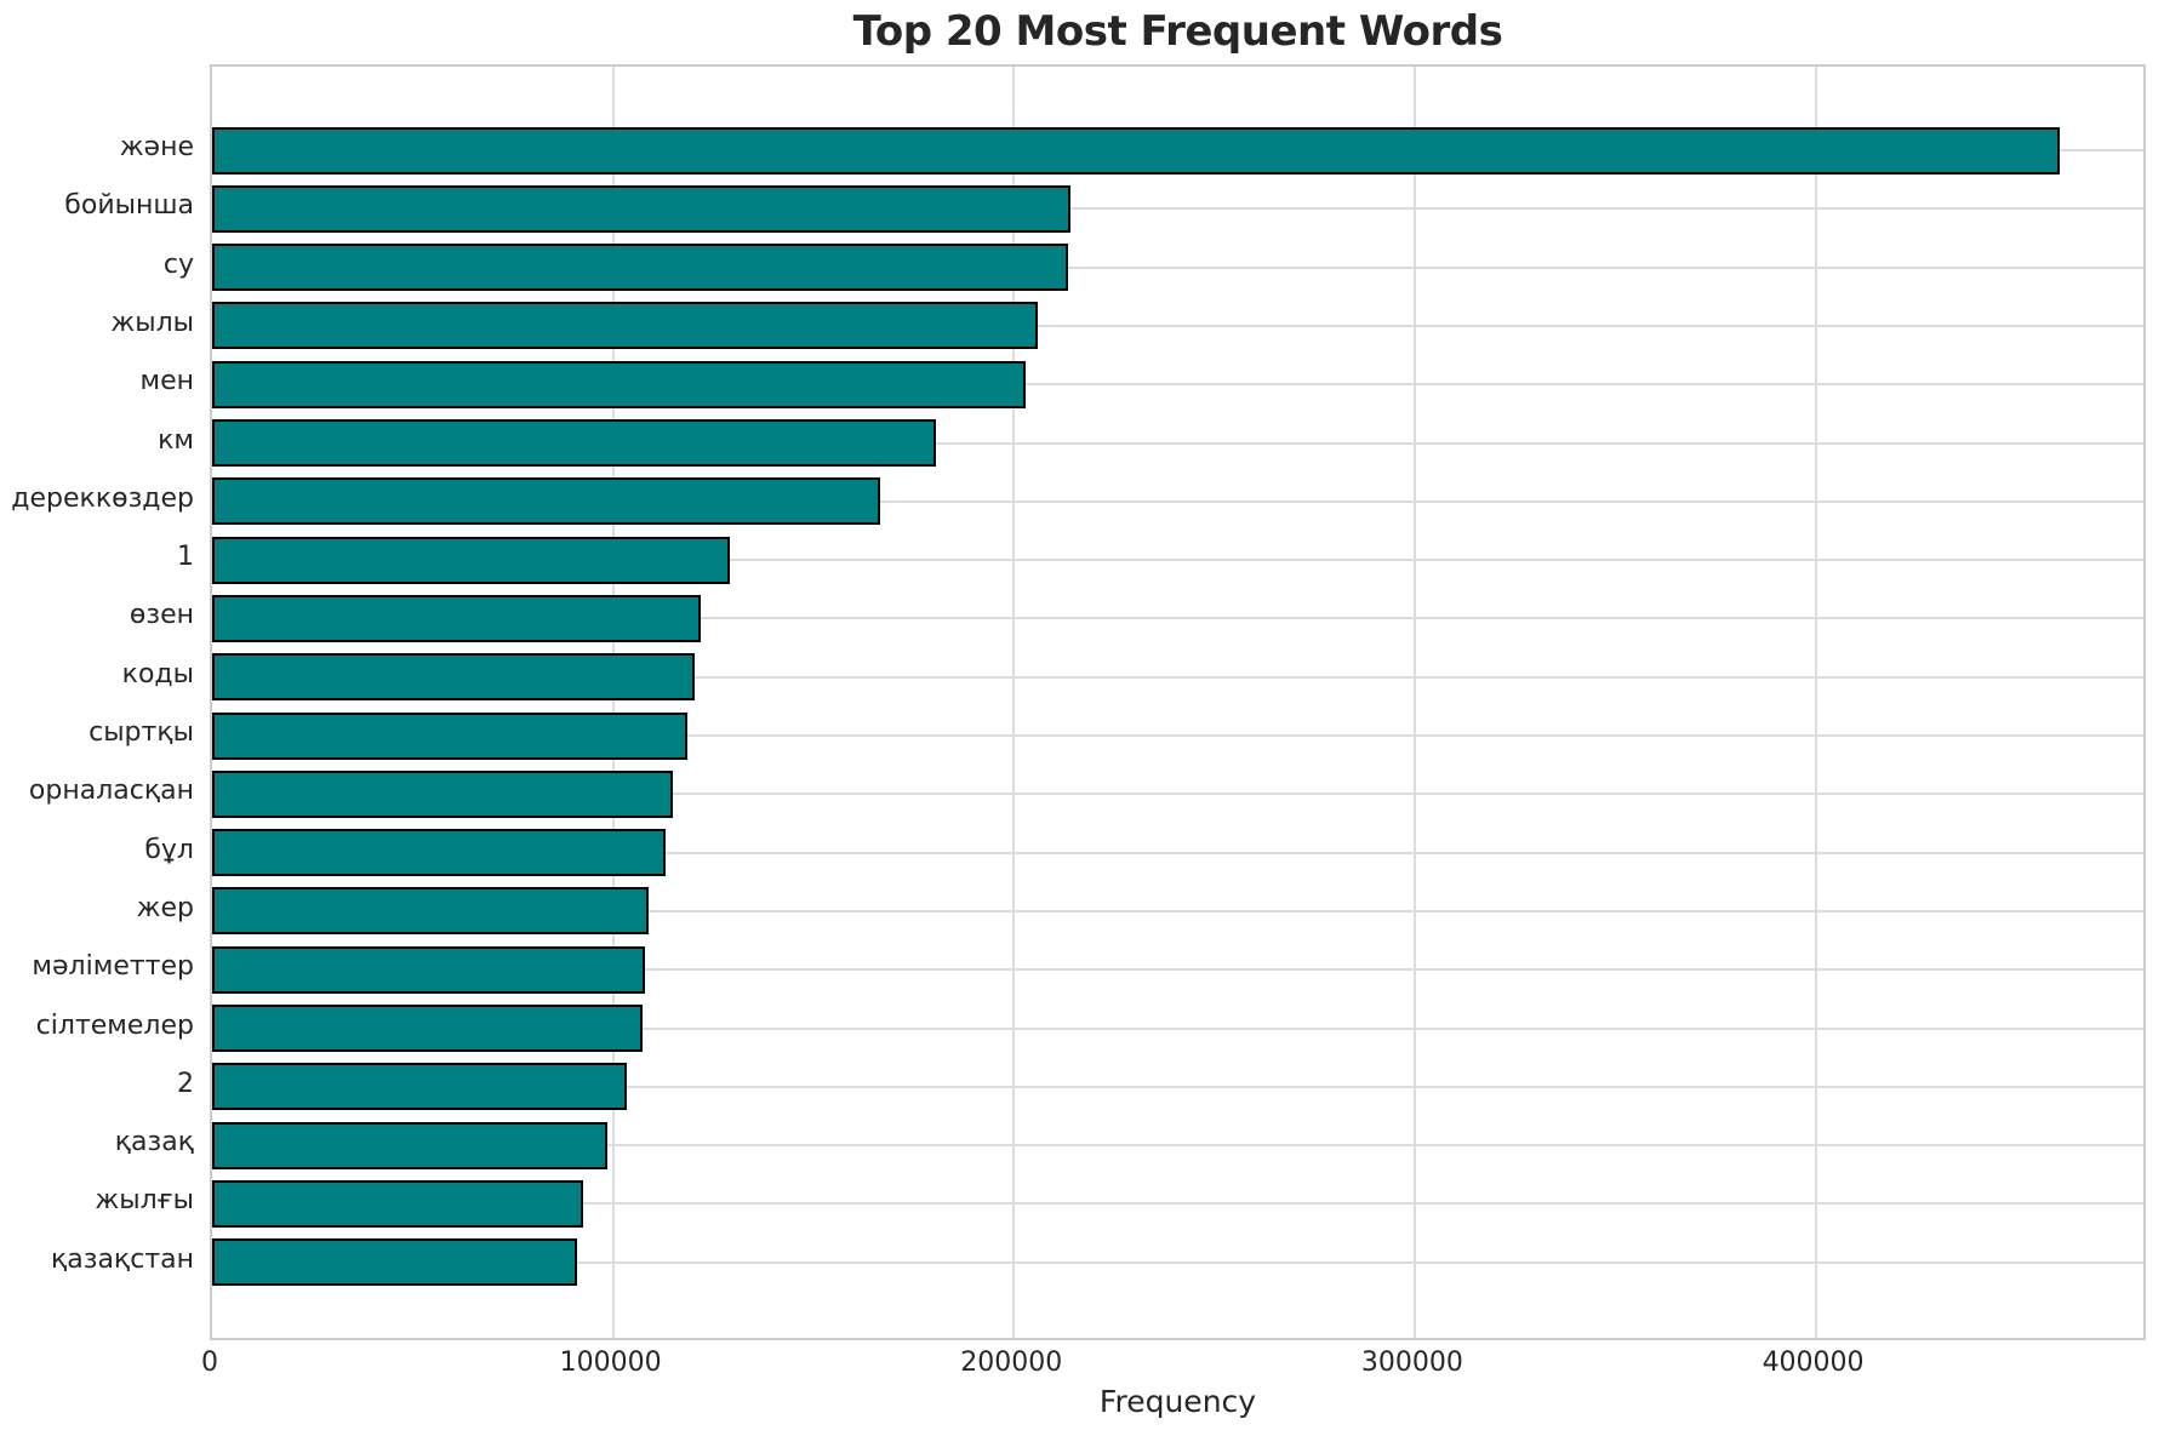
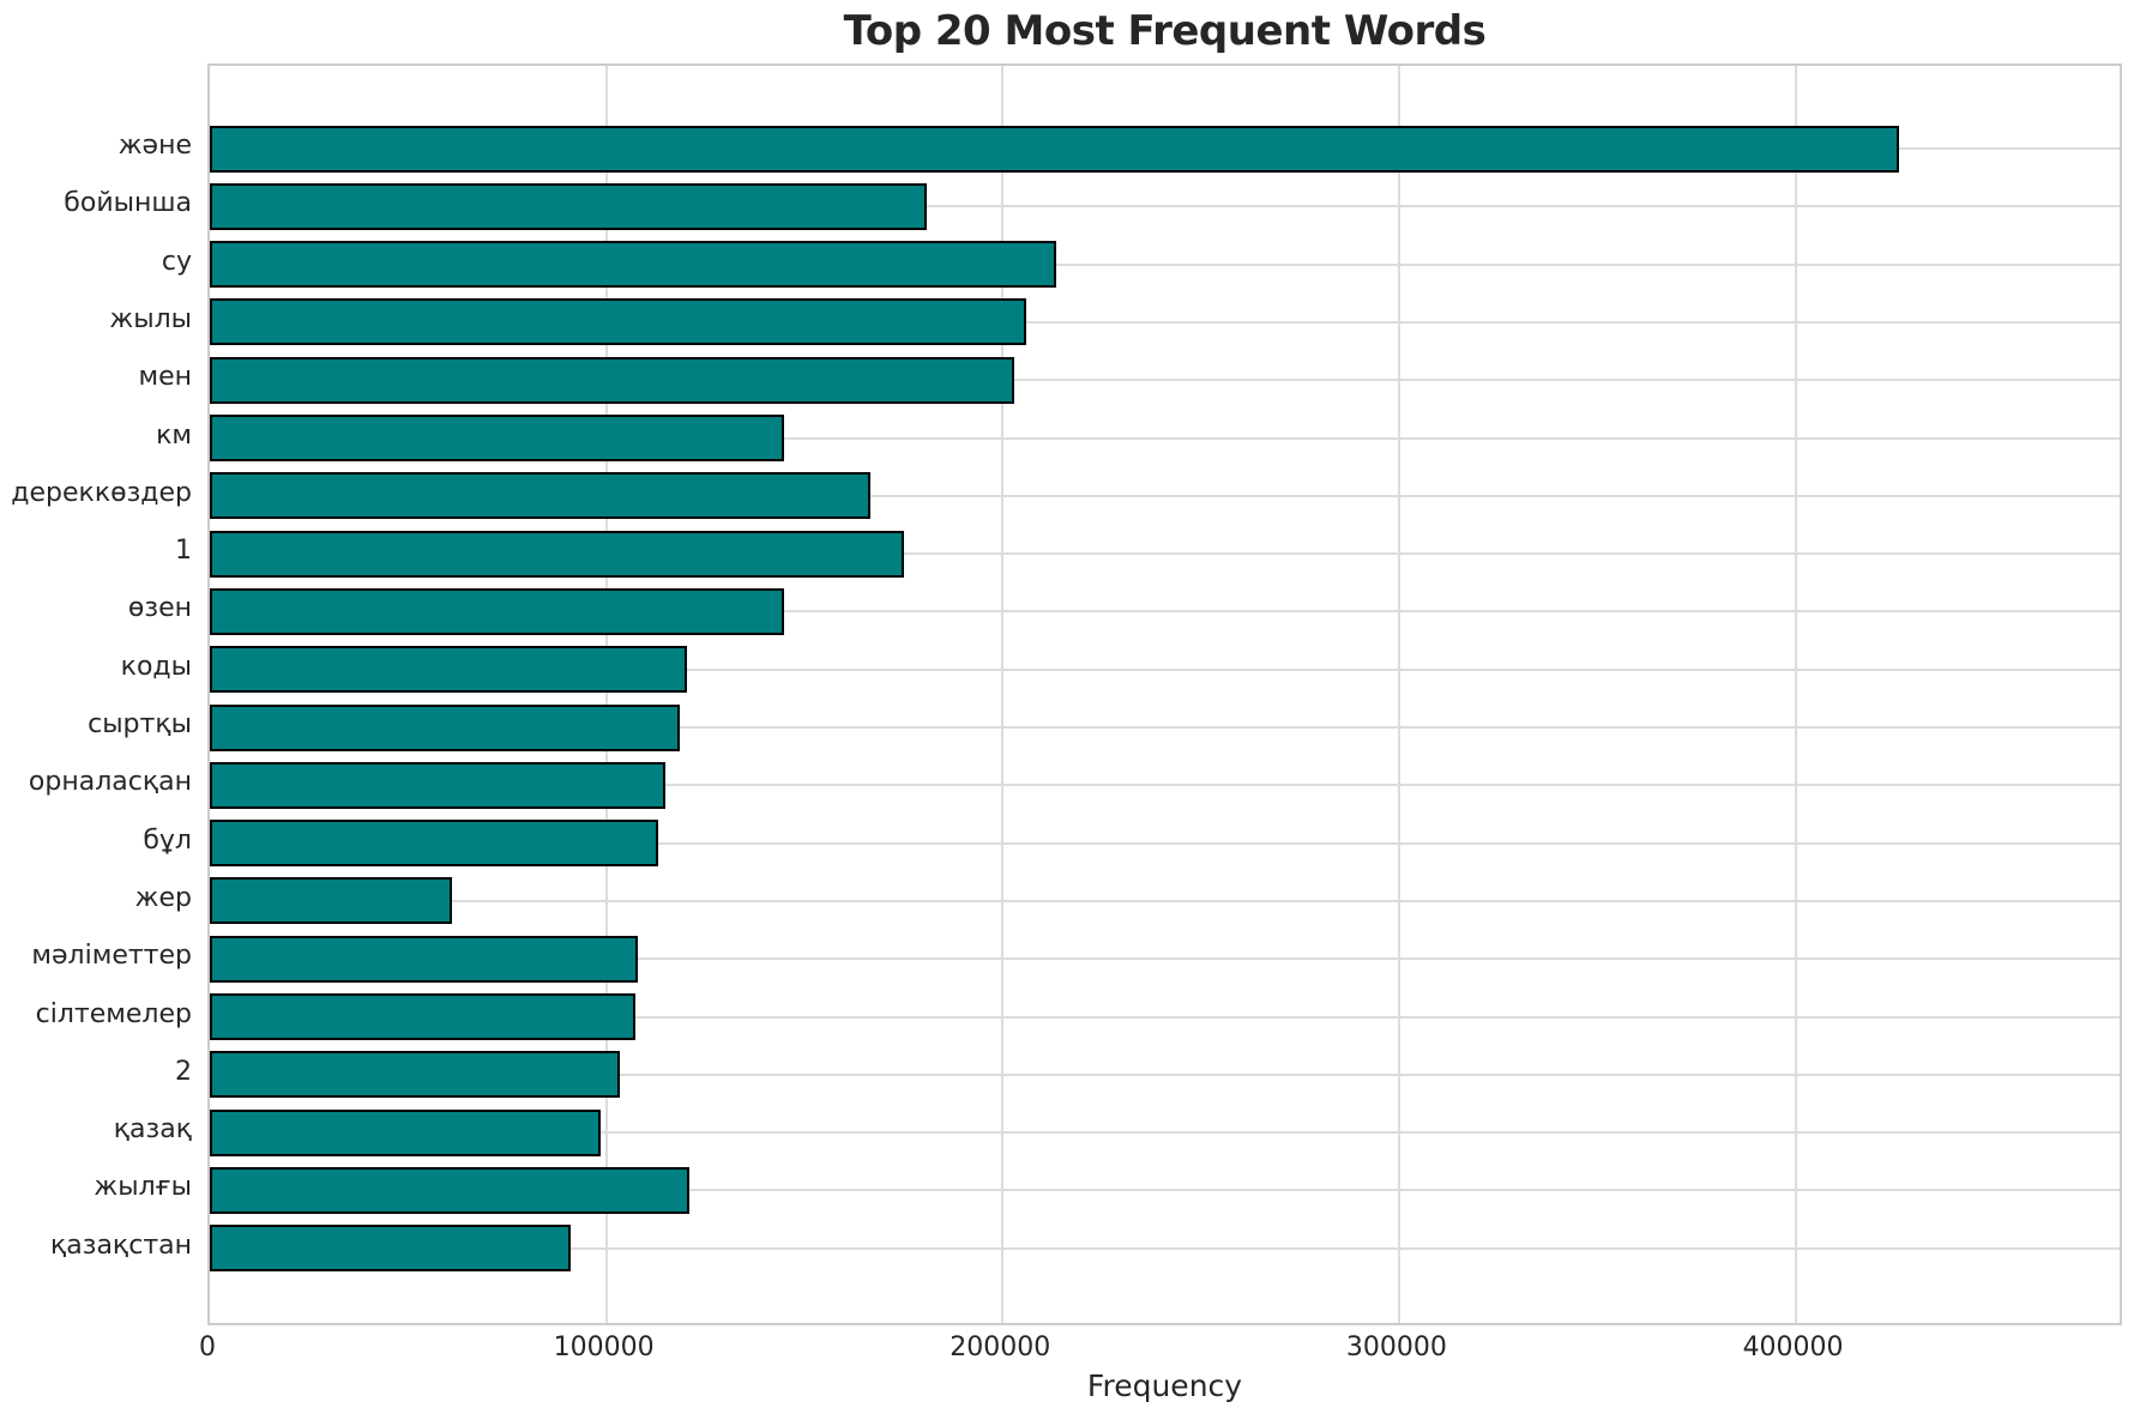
және: 461000 -> 426000
бойынша: 214000 -> 181000
км: 180000 -> 145000
1: 129000 -> 175000
өзен: 122000 -> 145000
жер: 109000 -> 61000
жылғы: 92000 -> 121000
